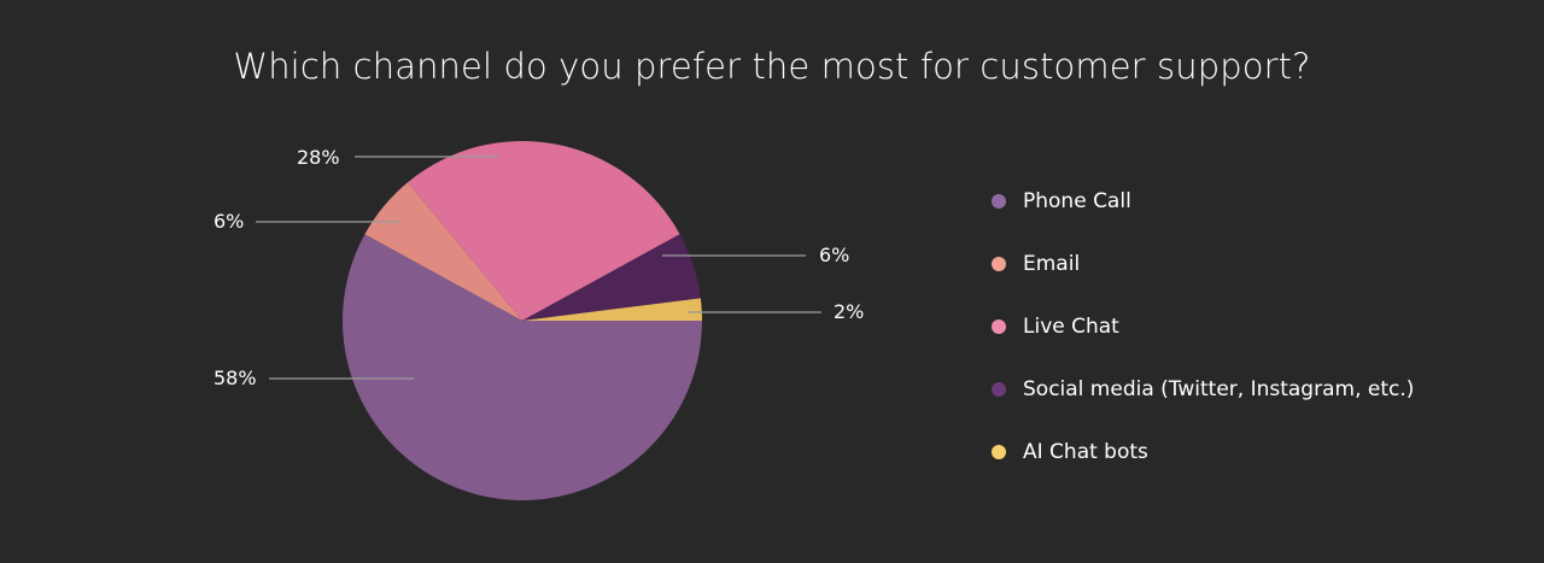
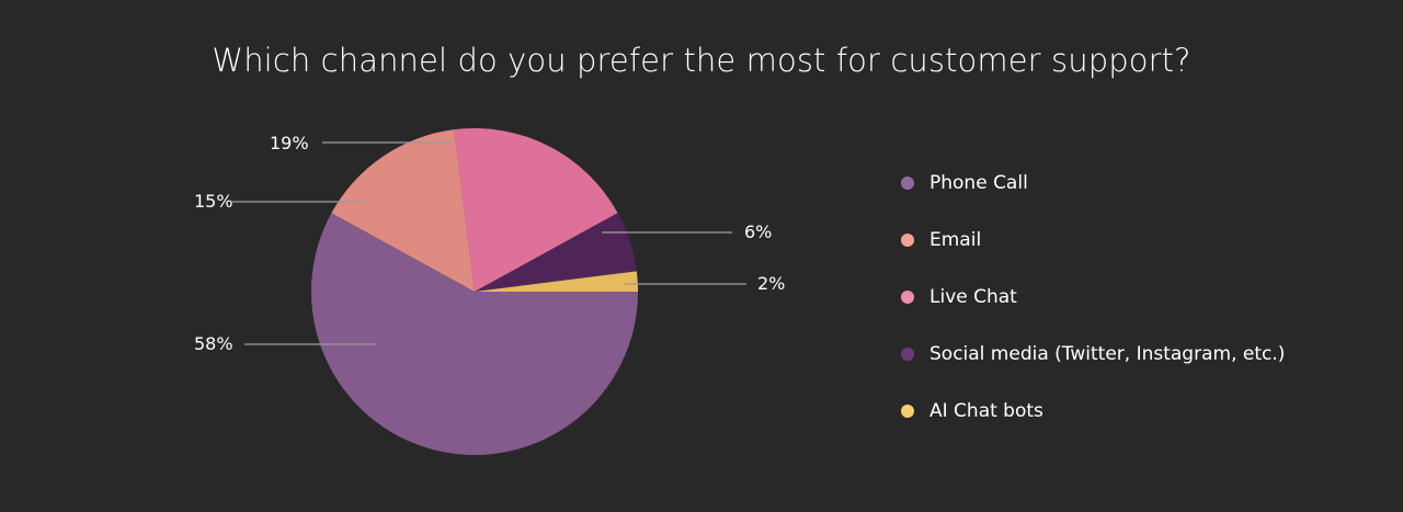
Email: 6% -> 15%
Live Chat: 28% -> 19%
